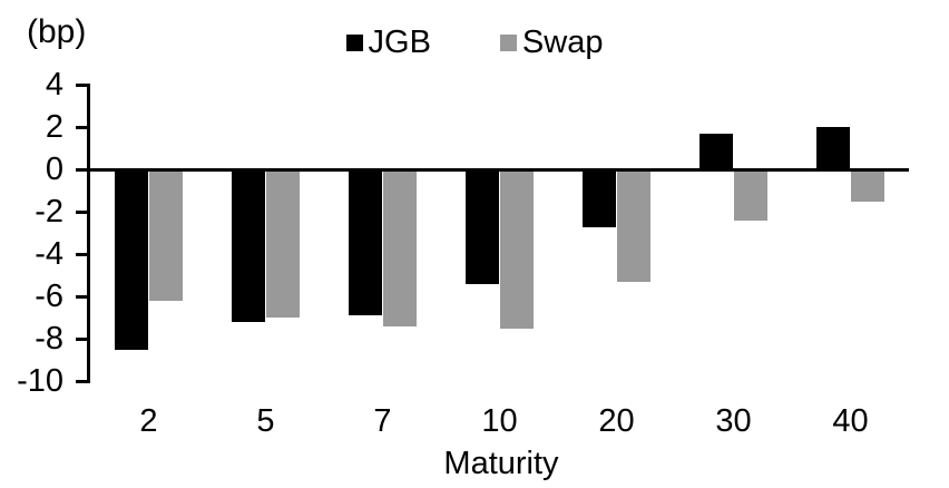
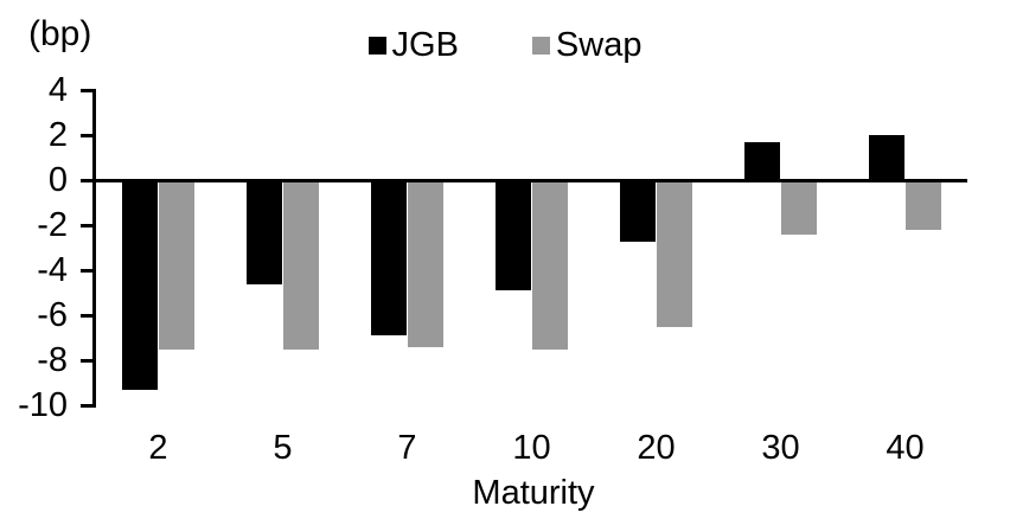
JGB/2: -8.5 -> -9.3
Swap/2: -6.2 -> -7.5
JGB/5: -7.2 -> -4.6
Swap/5: -7.0 -> -7.5
JGB/10: -5.4 -> -4.9
Swap/20: -5.3 -> -6.5
Swap/40: -1.5 -> -2.2
